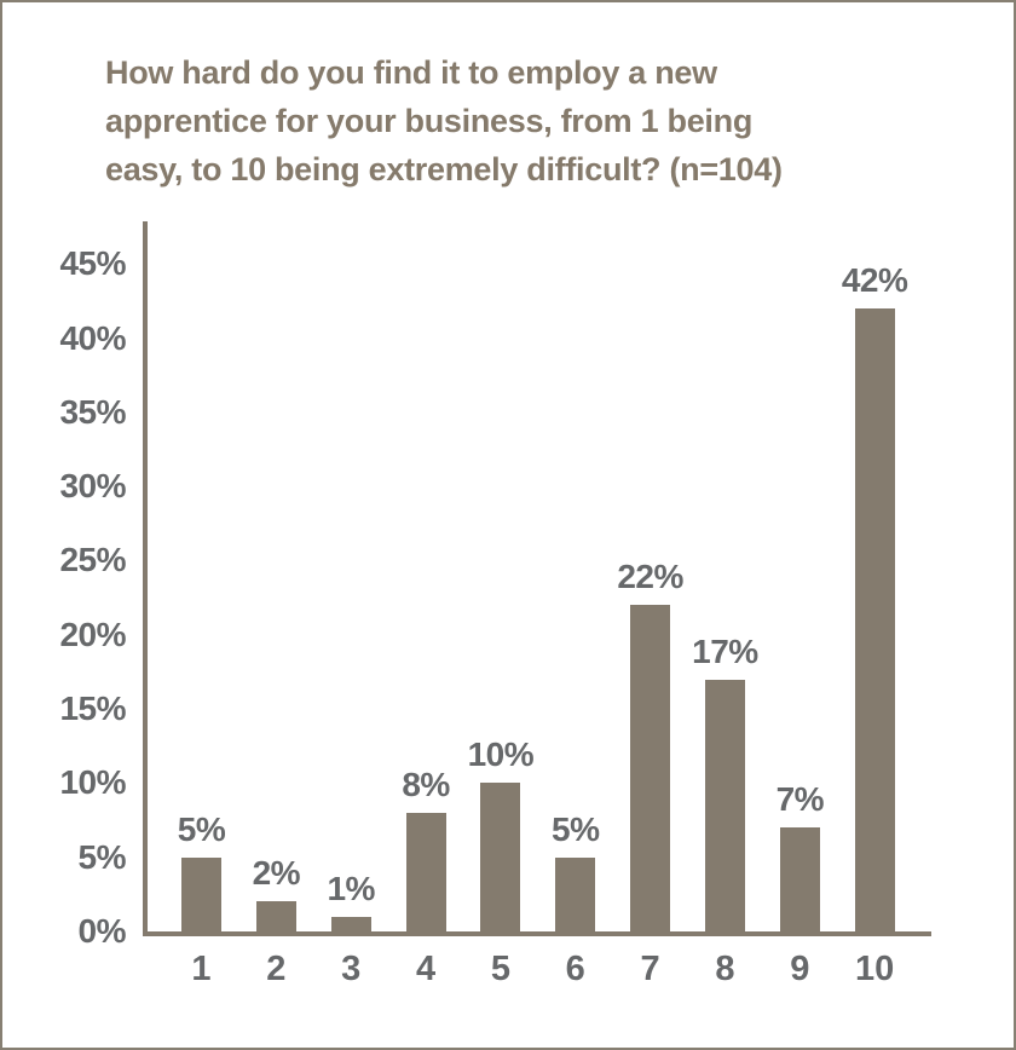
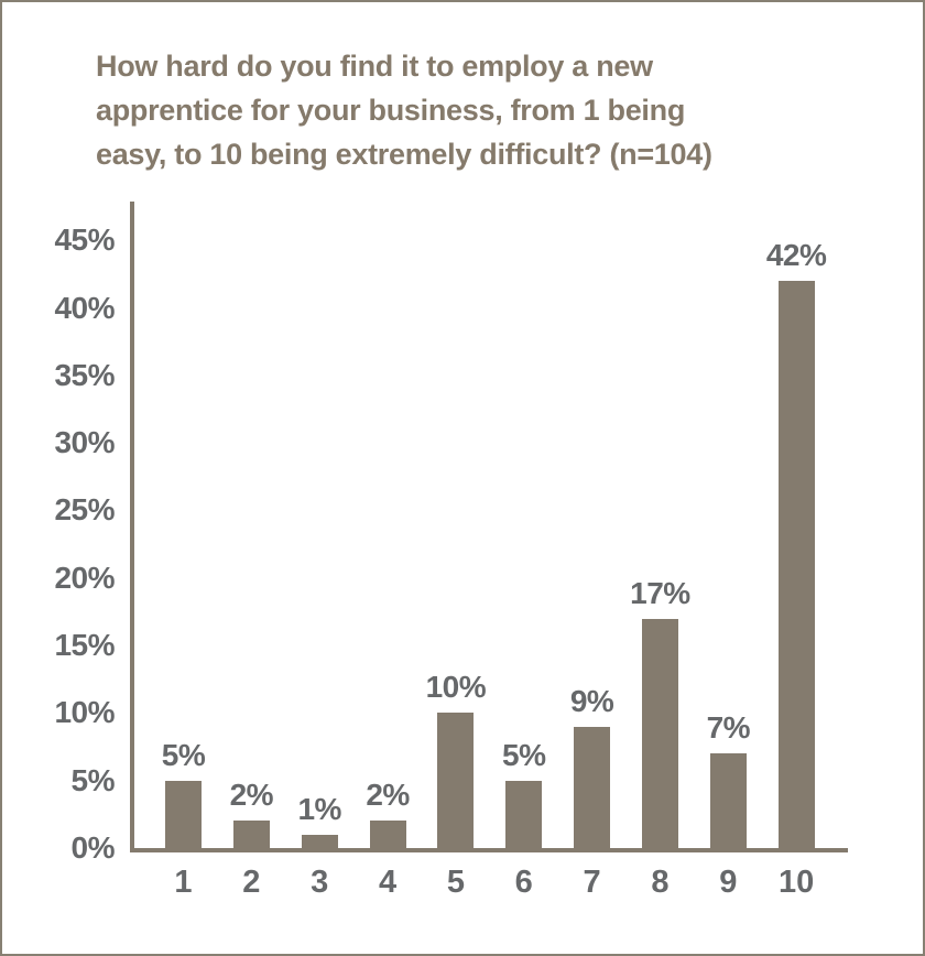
4: 8% -> 2%
7: 22% -> 9%
